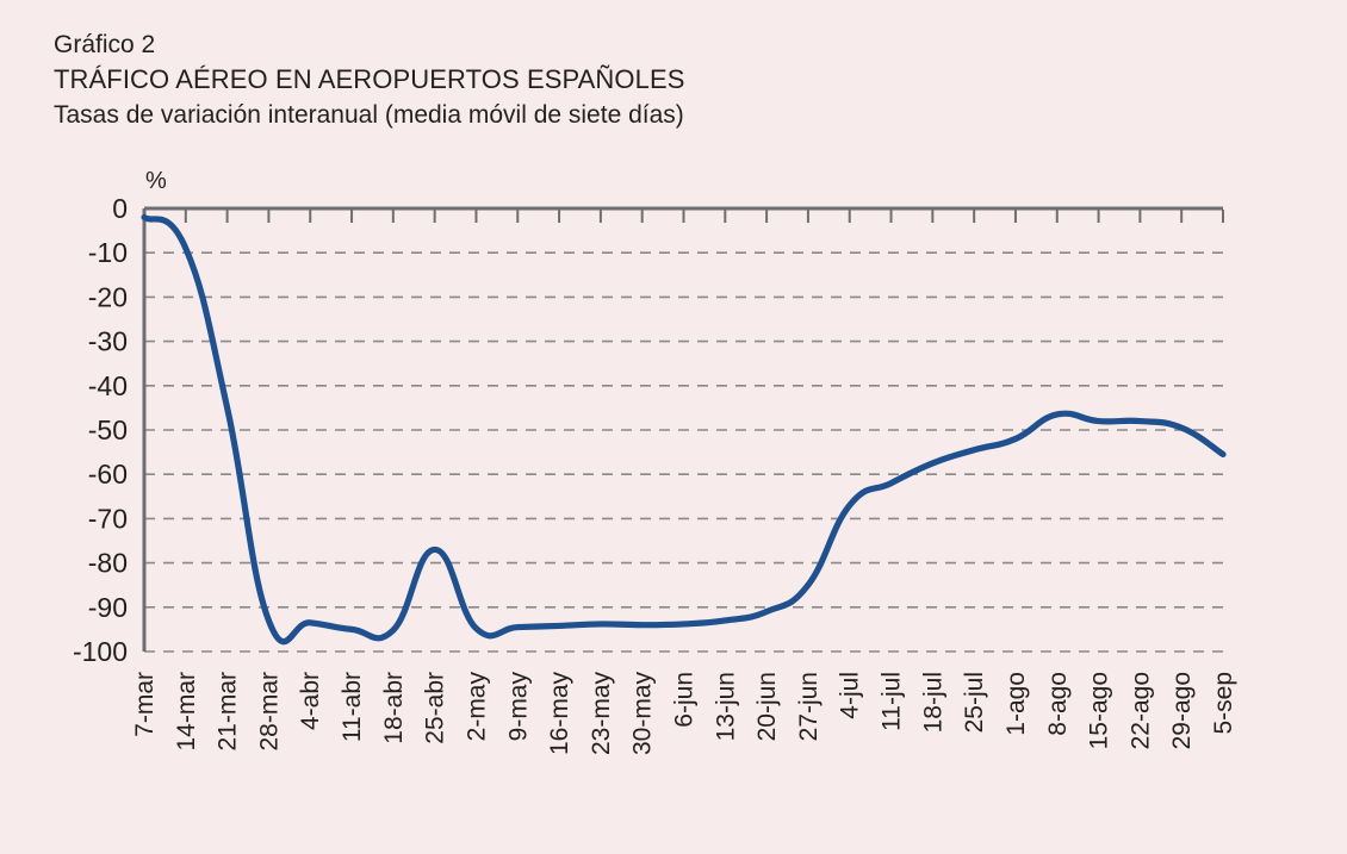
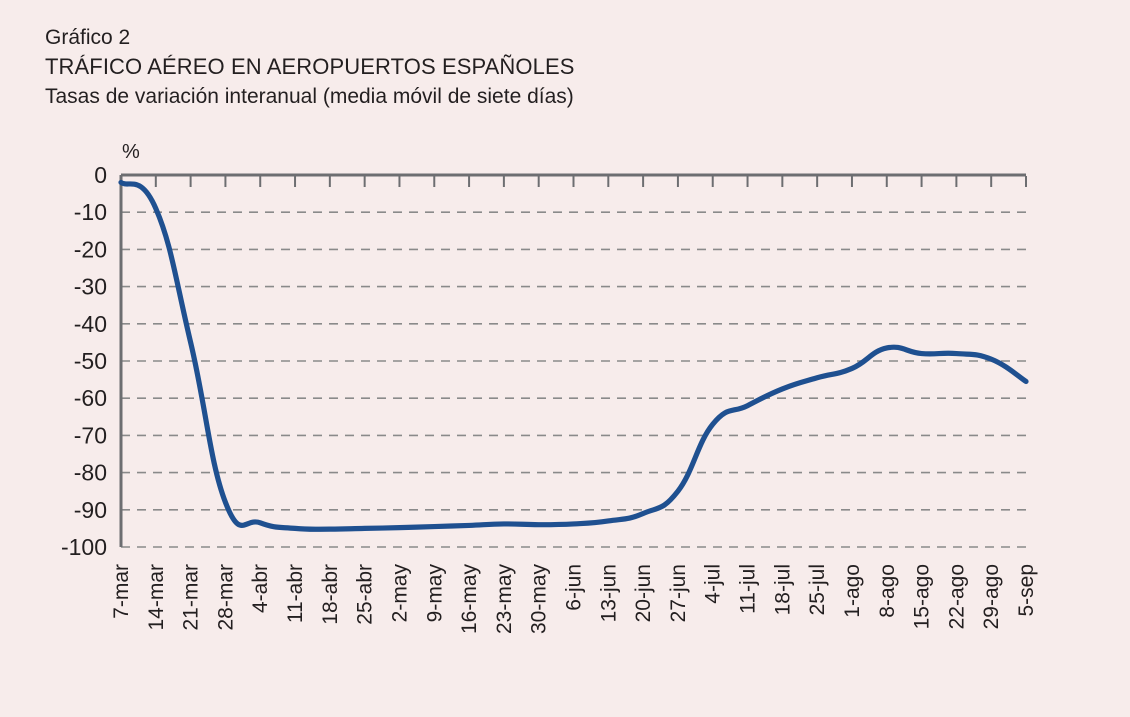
28-mar: -93 -> -88
25-abr: -77 -> -95
